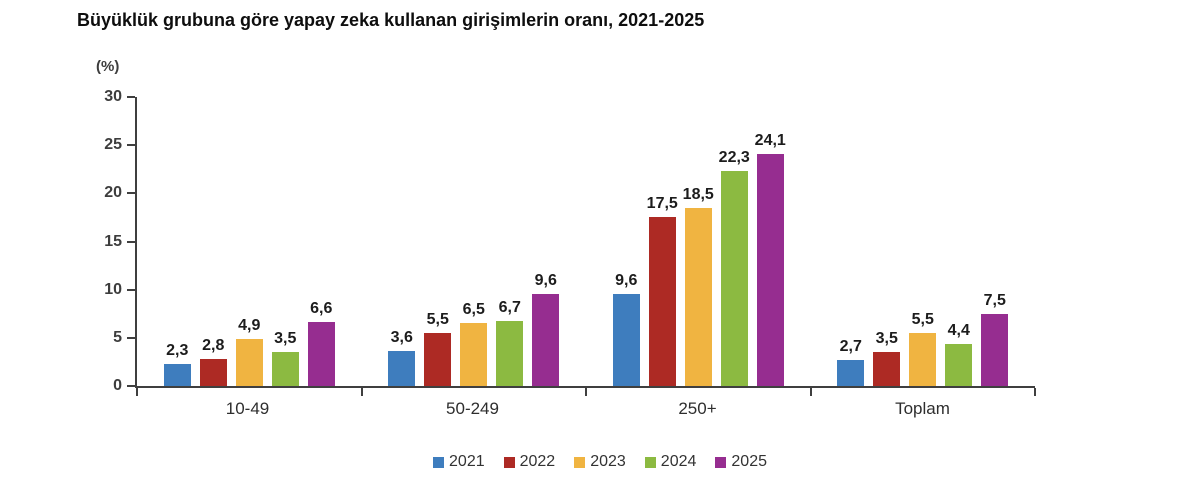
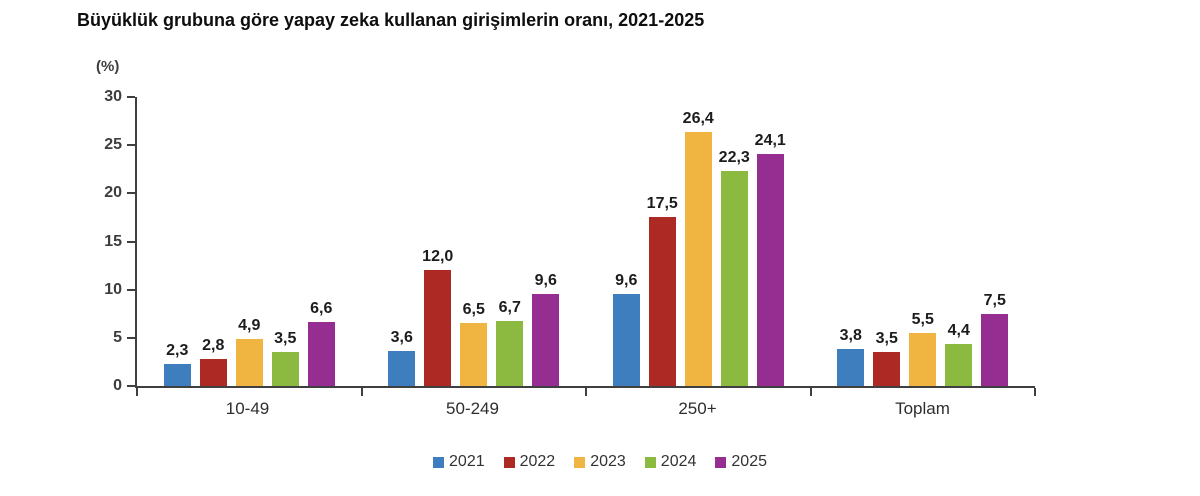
2022/50-249: 5,5 -> 12,0
2023/250+: 18,5 -> 26,4
2021/Toplam: 2,7 -> 3,8
